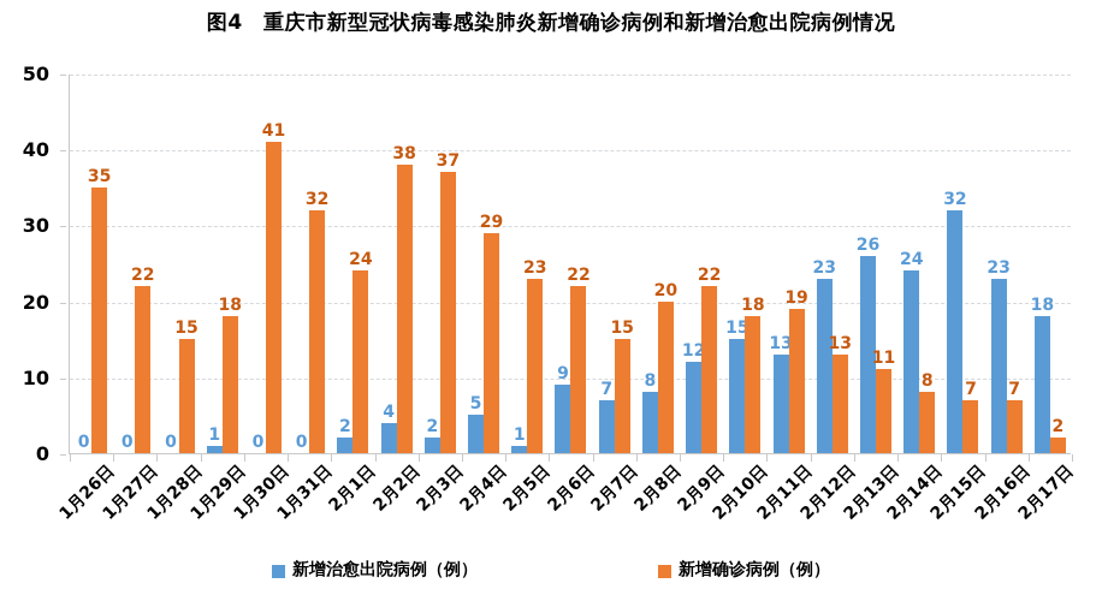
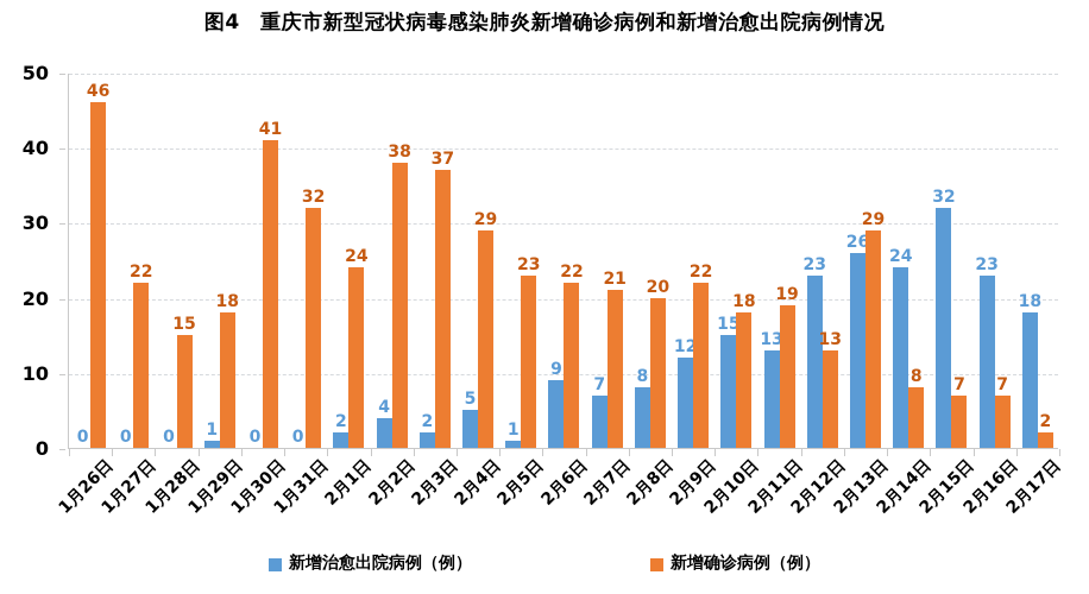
新增确诊病例（例）/1月26日: 35 -> 46
新增确诊病例（例）/2月7日: 15 -> 21
新增确诊病例（例）/2月13日: 11 -> 29
